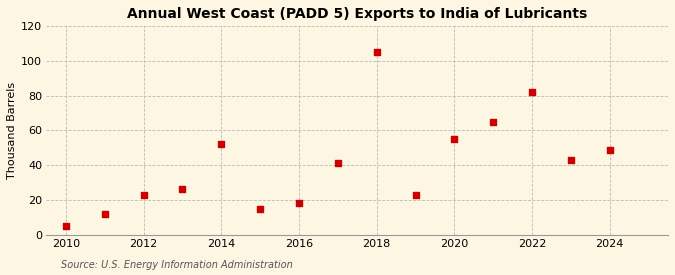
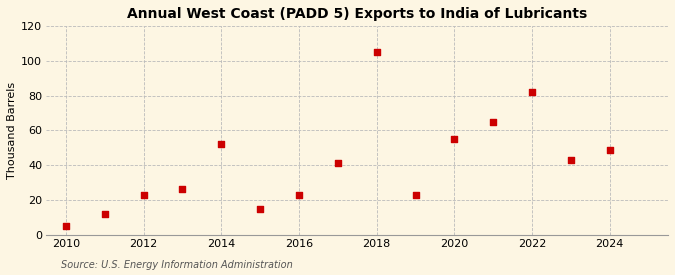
2016: 18 -> 23
